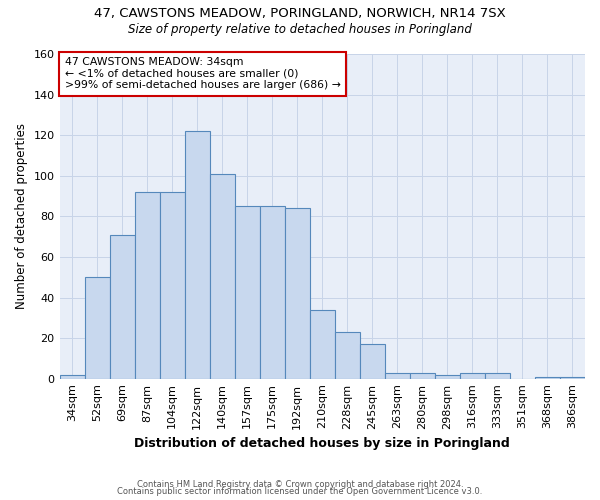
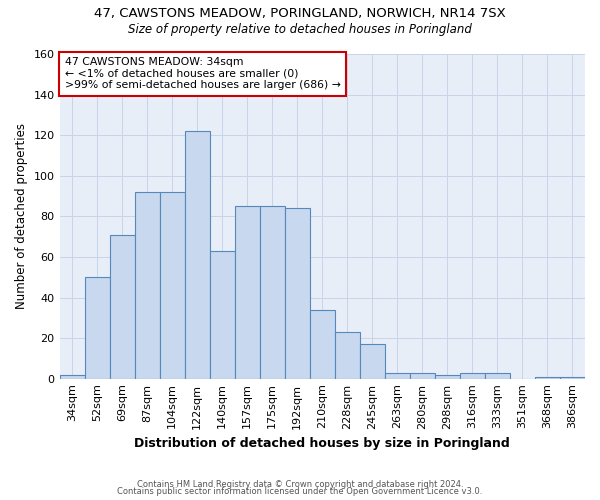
140sqm: 101 -> 63
